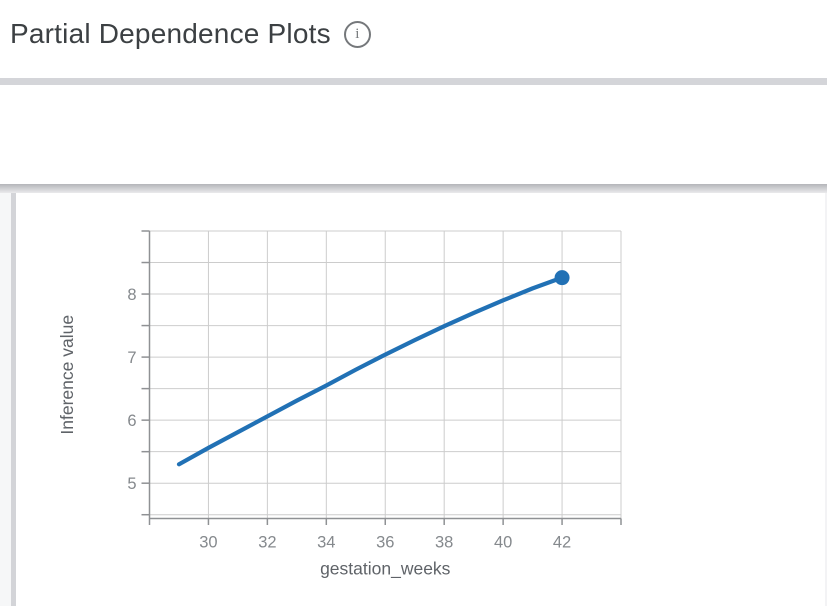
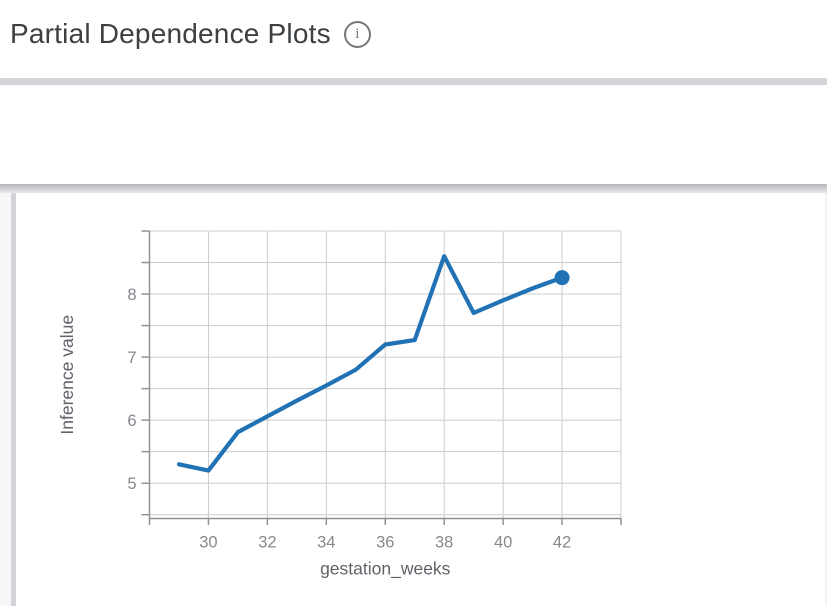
30: 5.6 -> 5.2
36: 7.0 -> 7.2
38: 7.5 -> 8.6
